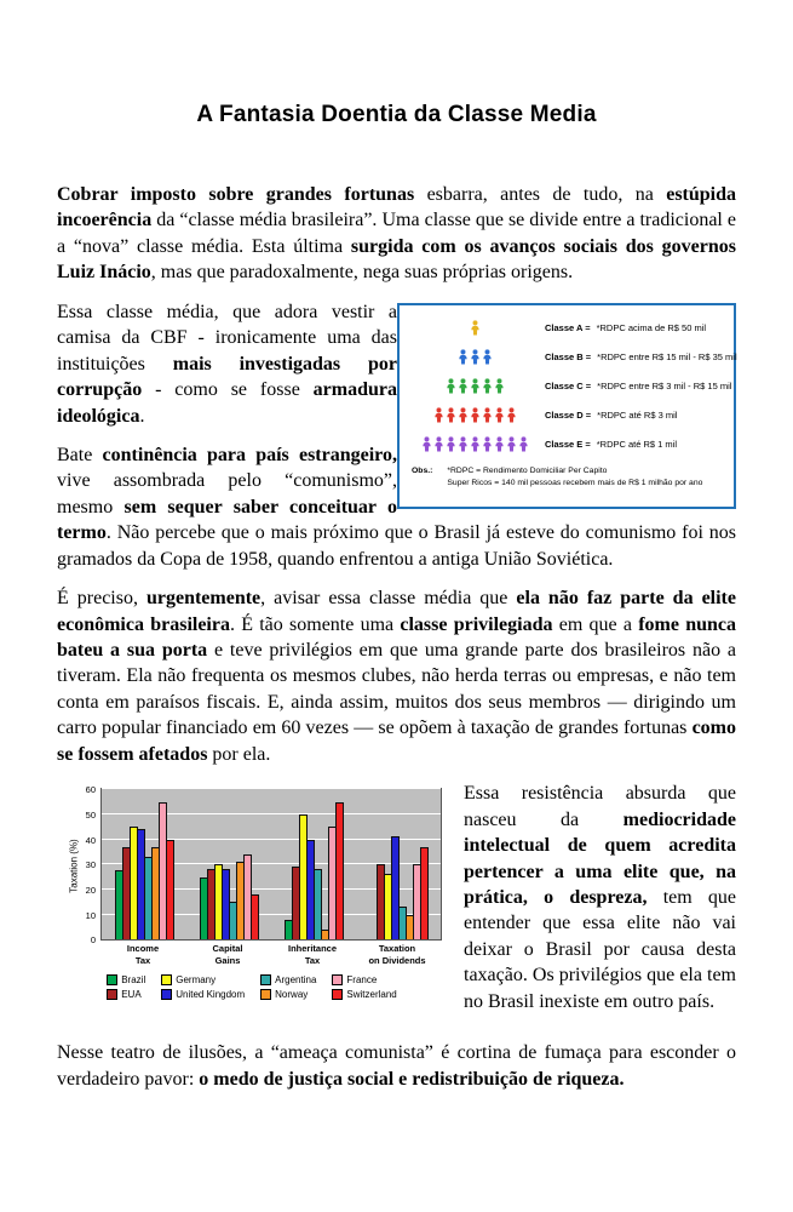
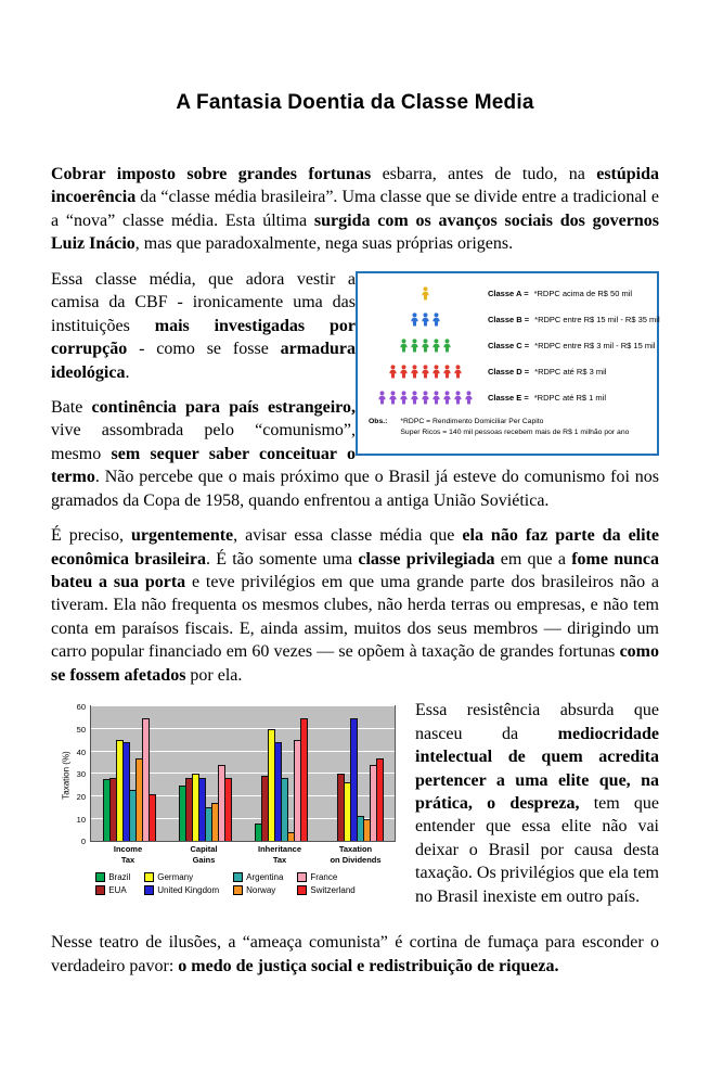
EUA/Income Tax: 37 -> 28
Argentina/Income Tax: 33 -> 23
Switzerland/Income Tax: 40 -> 21
Norway/Capital Gains: 31 -> 17
Switzerland/Capital Gains: 18 -> 28
United Kingdom/Inheritance Tax: 40 -> 44
United Kingdom/Taxation on Dividends: 41 -> 55
Argentina/Taxation on Dividends: 13 -> 11
France/Taxation on Dividends: 30 -> 34
